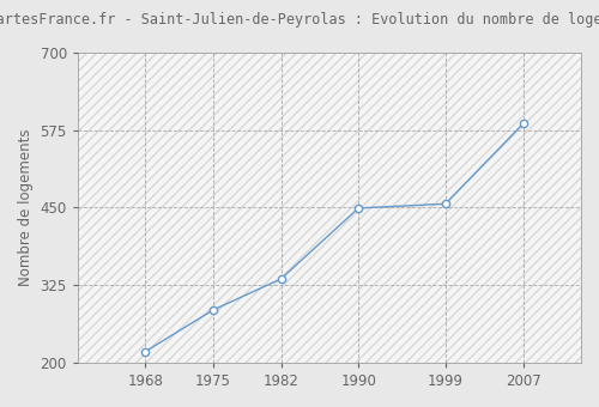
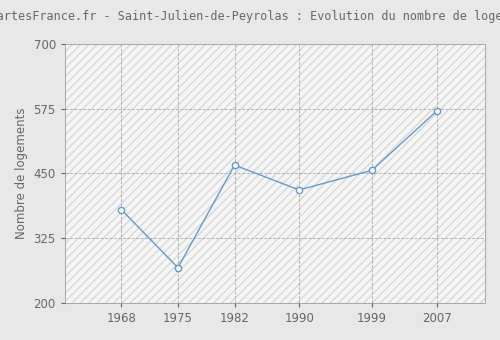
1968: 218 -> 380
1975: 285 -> 268
1982: 335 -> 466
1990: 449 -> 418
2007: 585 -> 570
